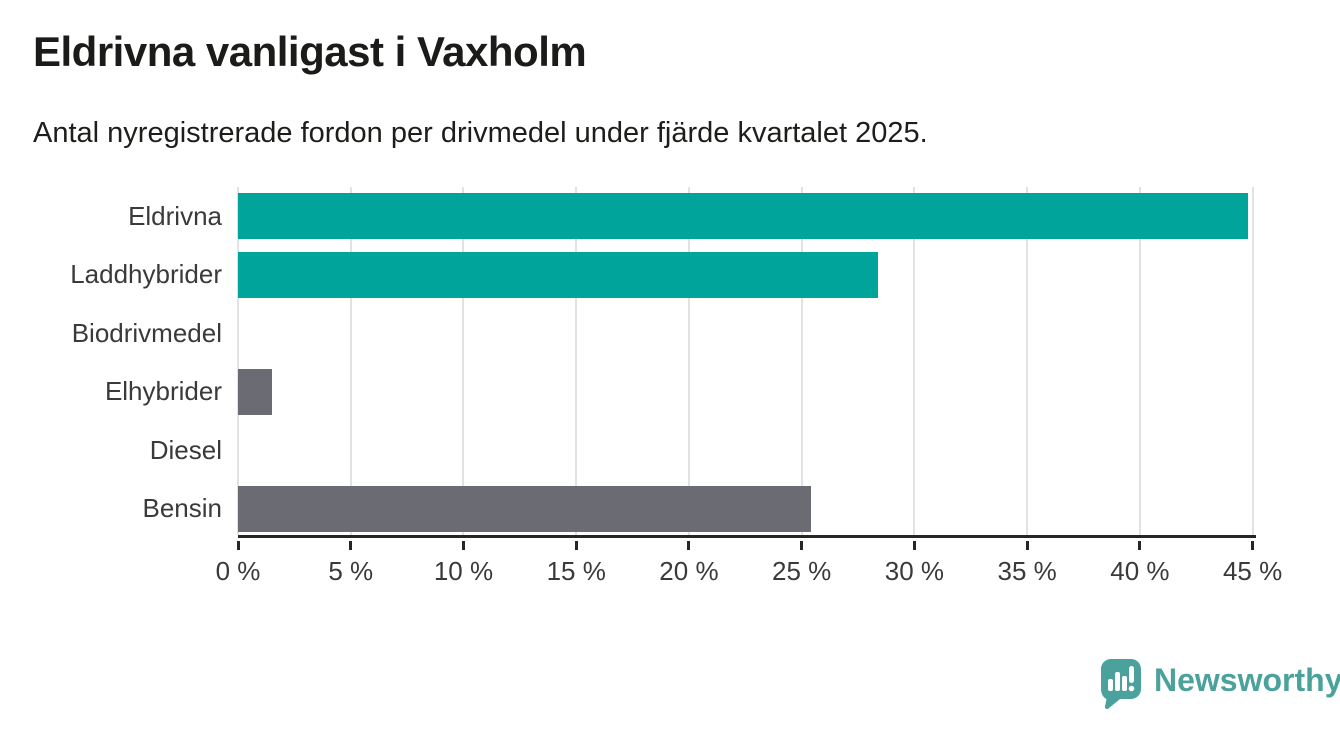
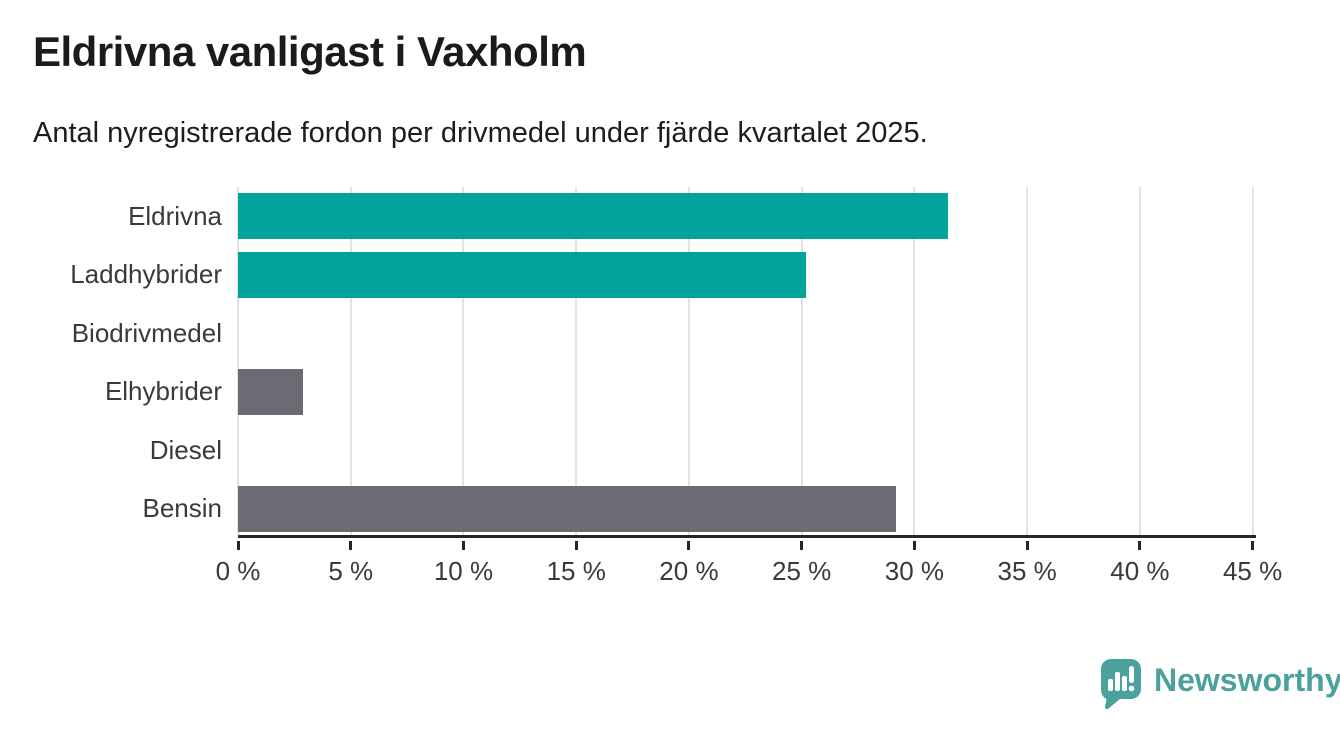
Eldrivna: 44.8% -> 31.5%
Laddhybrider: 28.4% -> 25.2%
Elhybrider: 1.5% -> 2.9%
Bensin: 25.4% -> 29.2%
